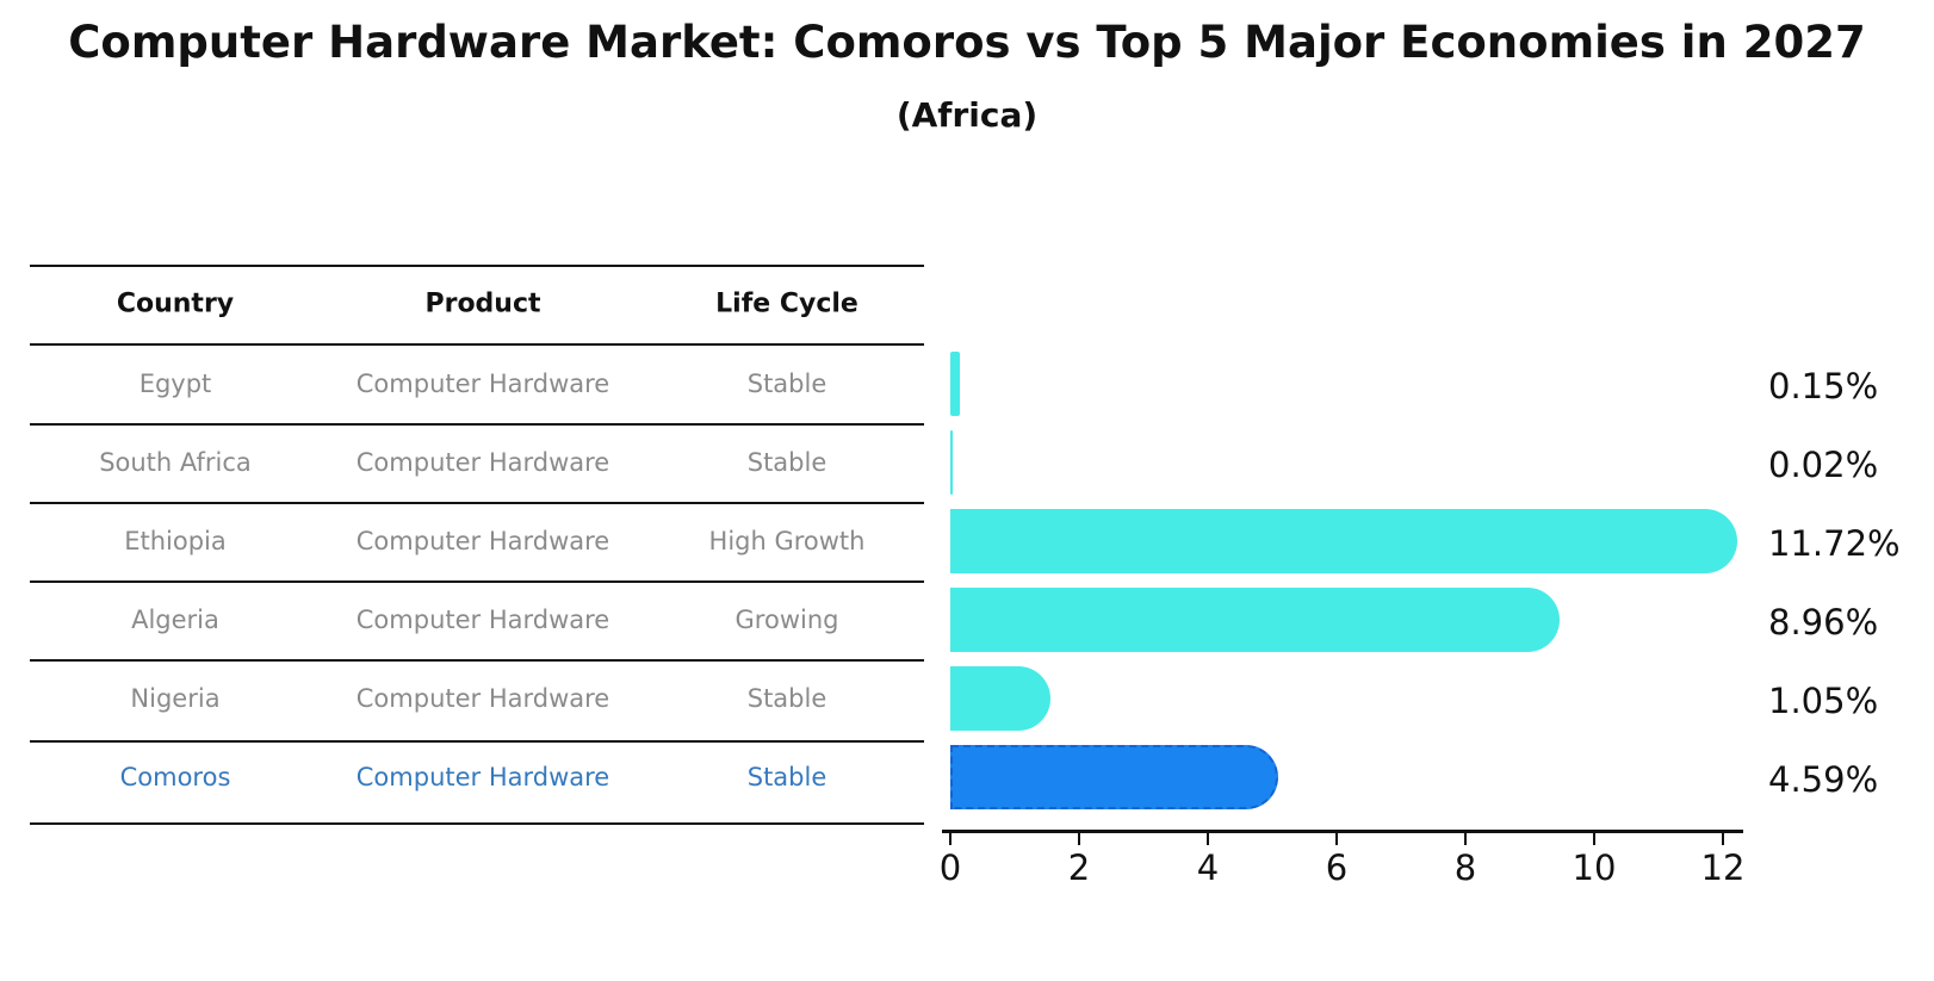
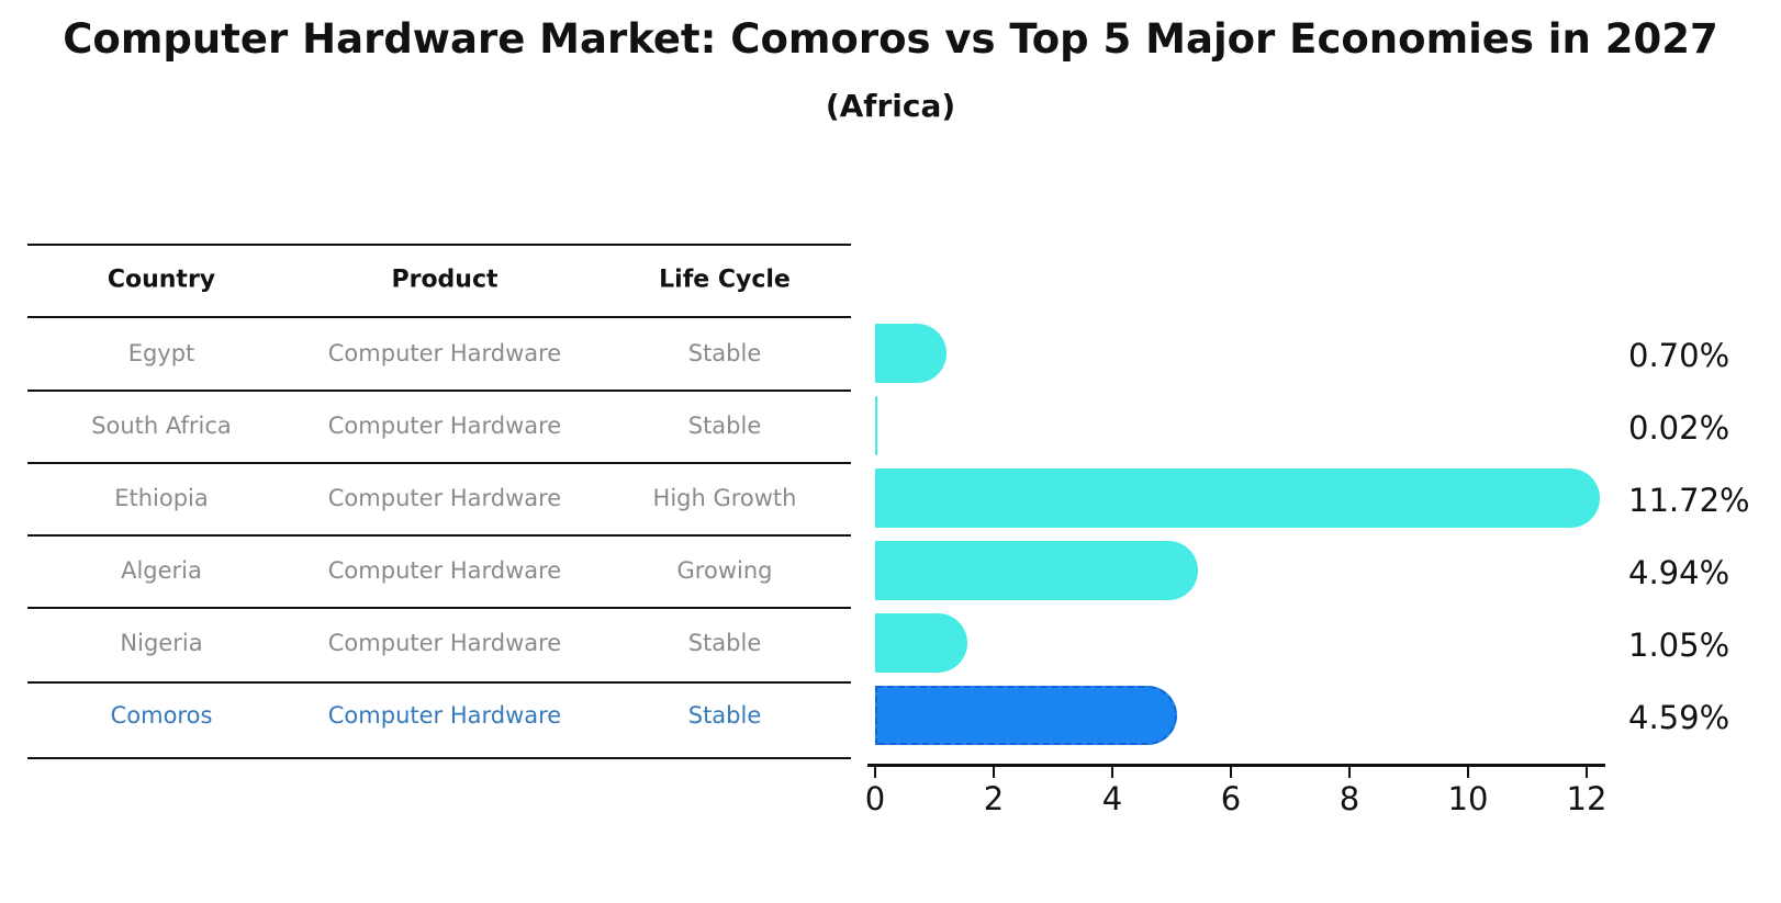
Egypt: 0.15% -> 0.70%
Algeria: 8.96% -> 4.94%
